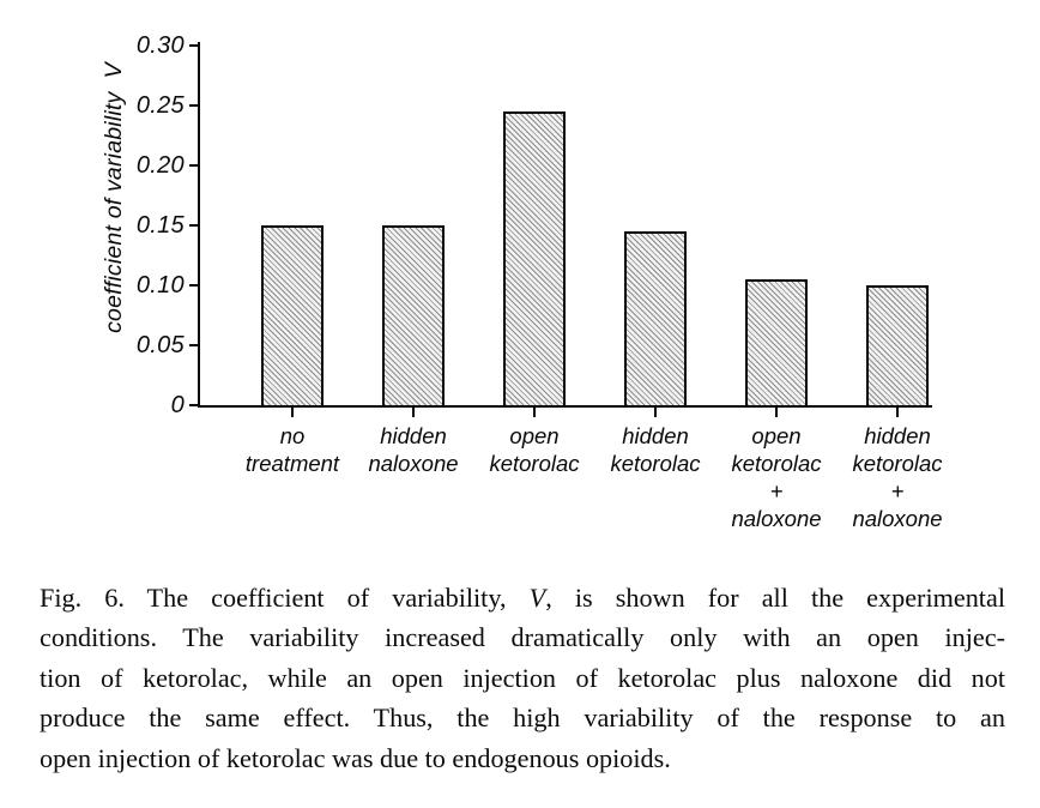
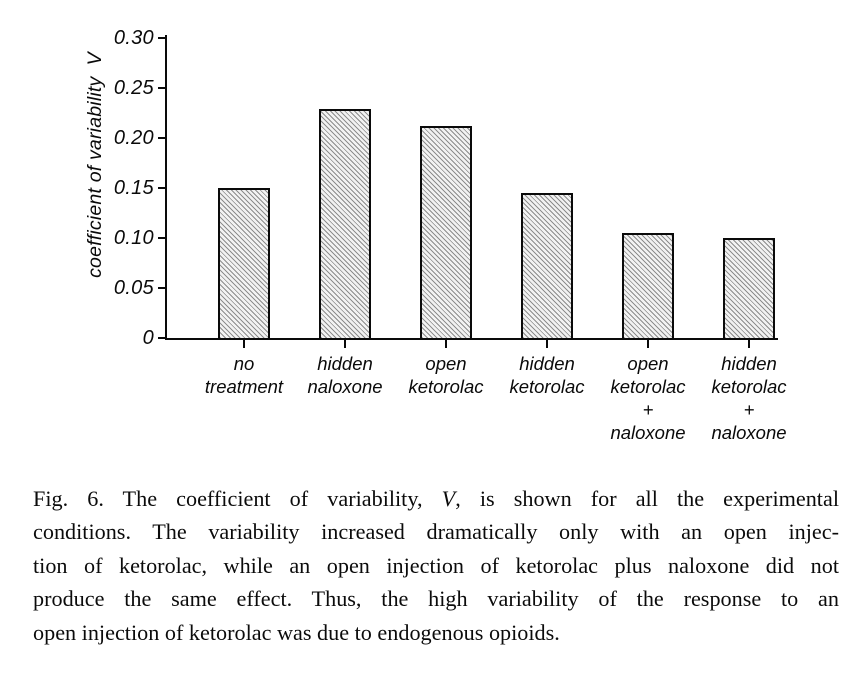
hidden naloxone: 0.150 -> 0.229
open ketorolac: 0.245 -> 0.212
